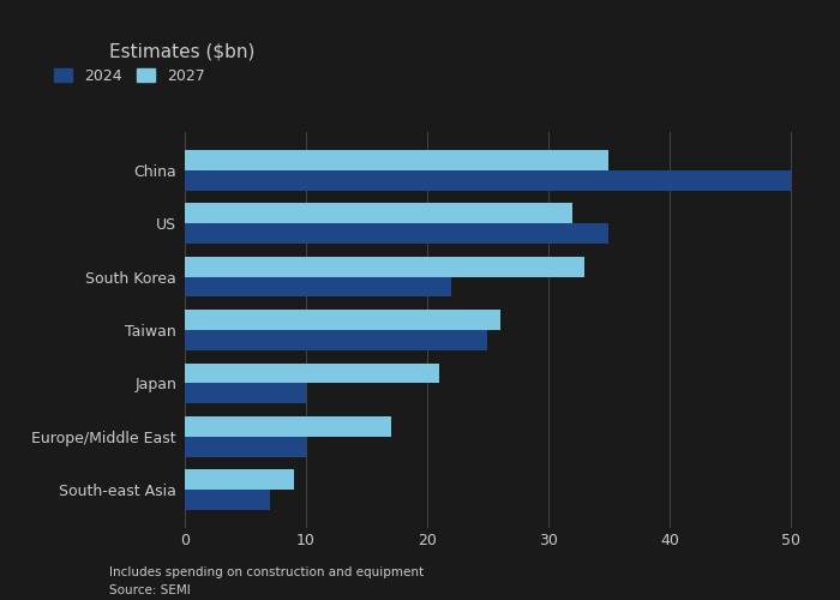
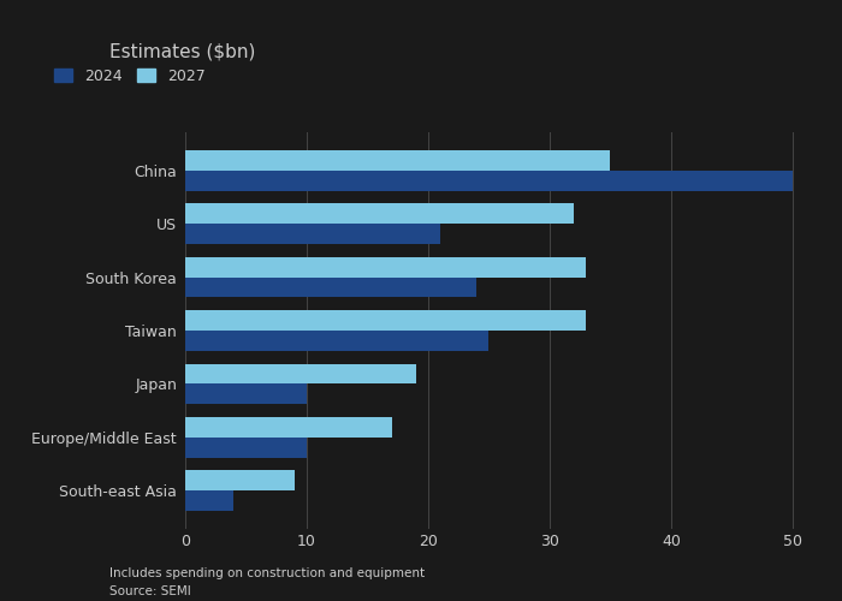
2024/US: 35 -> 21
2024/South Korea: 22 -> 24
2027/Taiwan: 26 -> 33
2027/Japan: 21 -> 19
2024/South-east Asia: 7 -> 4
